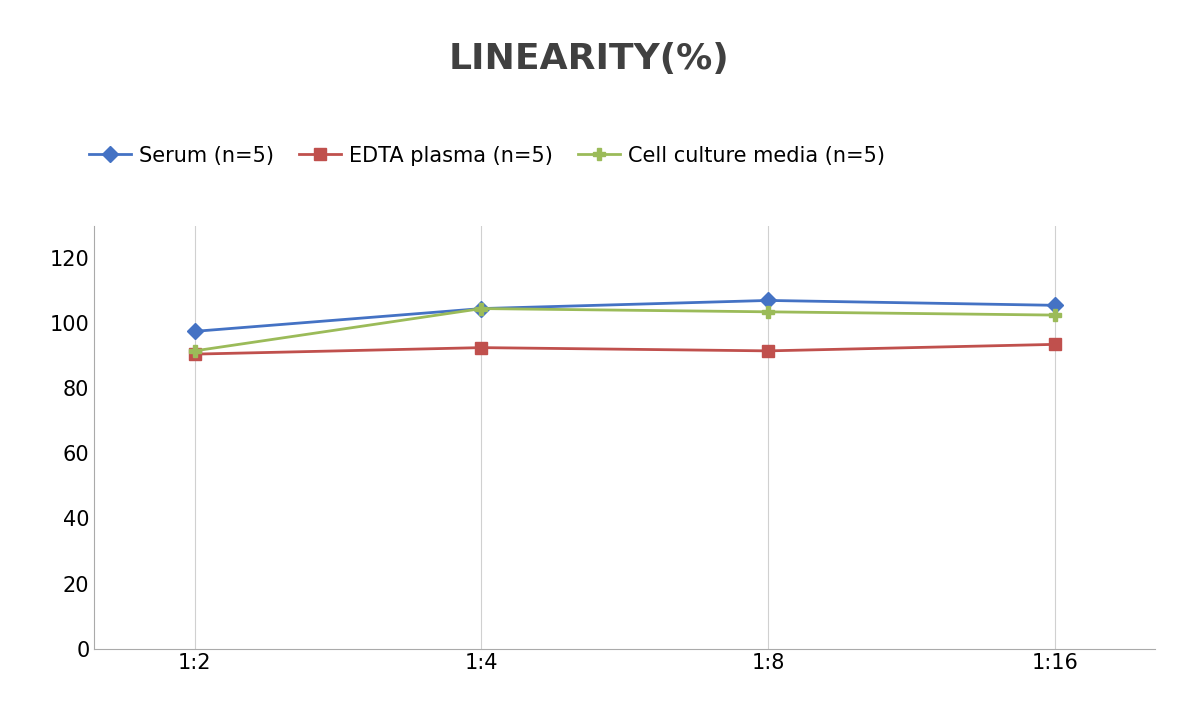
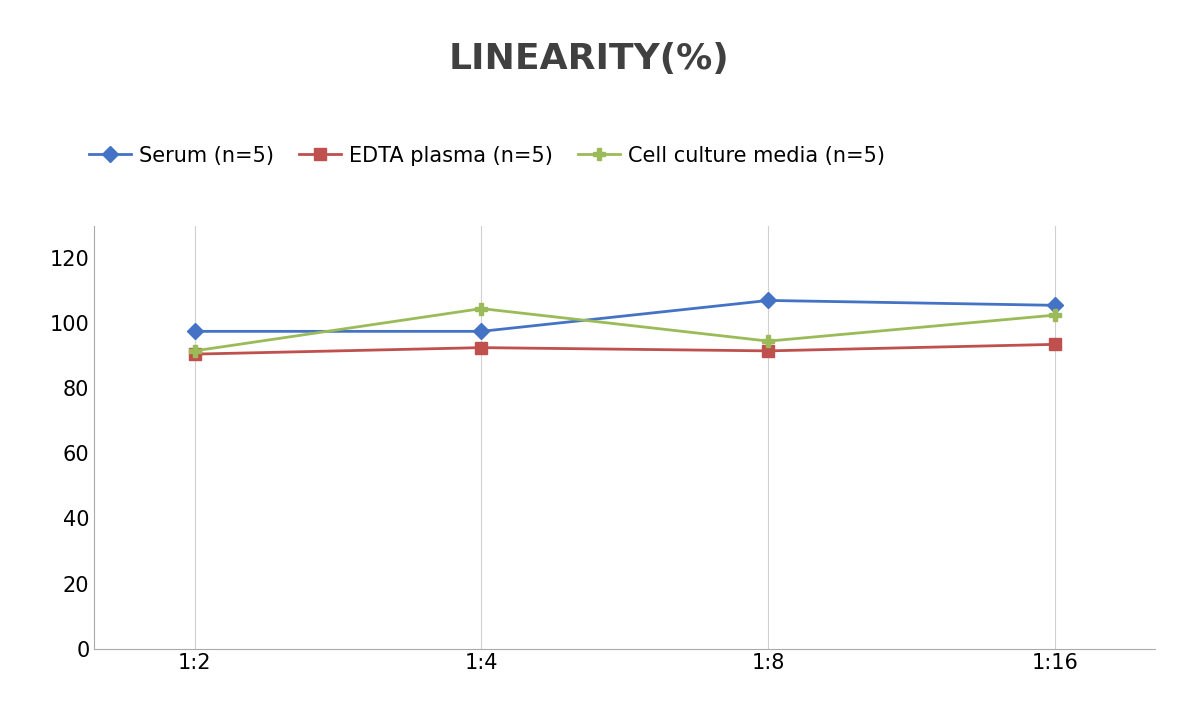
Serum (n=5)/1:4: 104.5 -> 97.5
Cell culture media (n=5)/1:8: 103.5 -> 94.5
